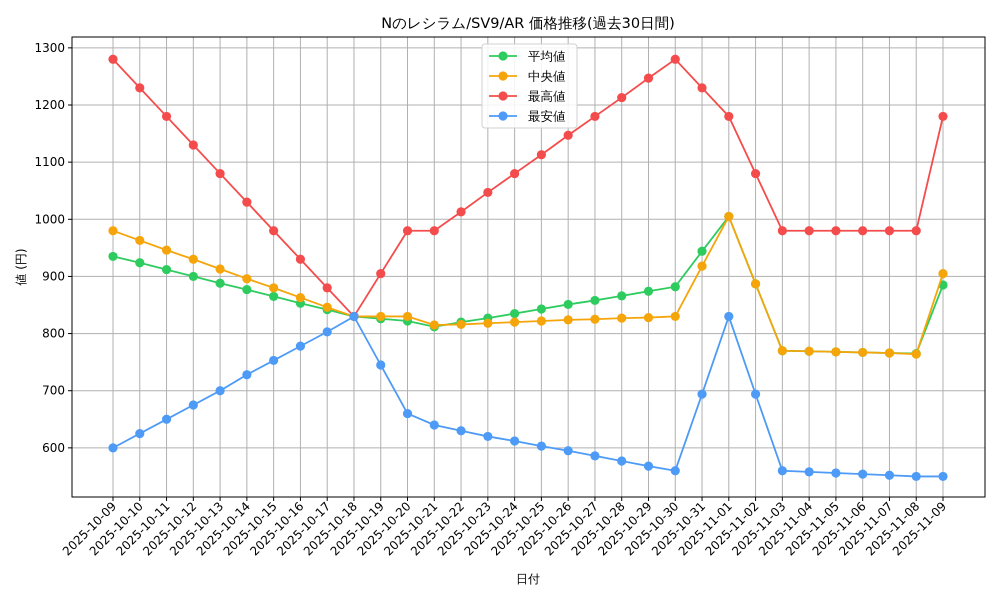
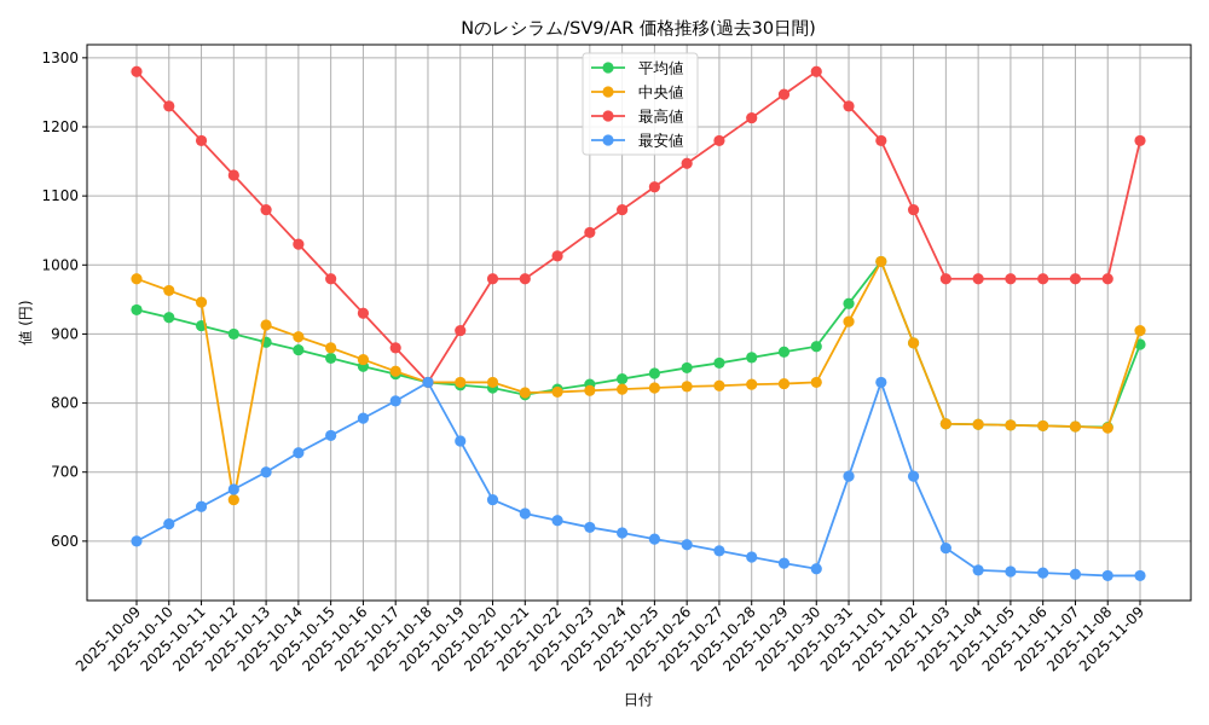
中央値/2025-10-12: 930 -> 660
最安値/2025-11-03: 560 -> 590
